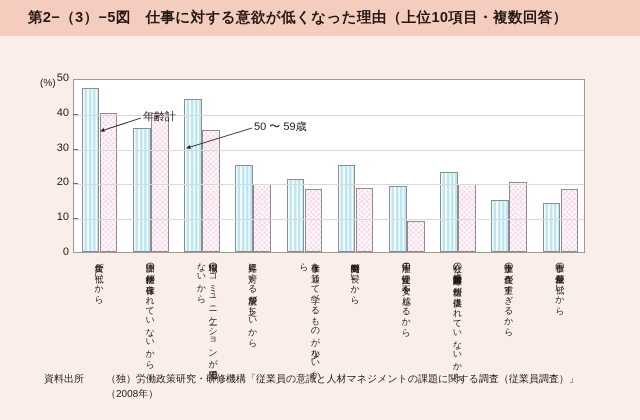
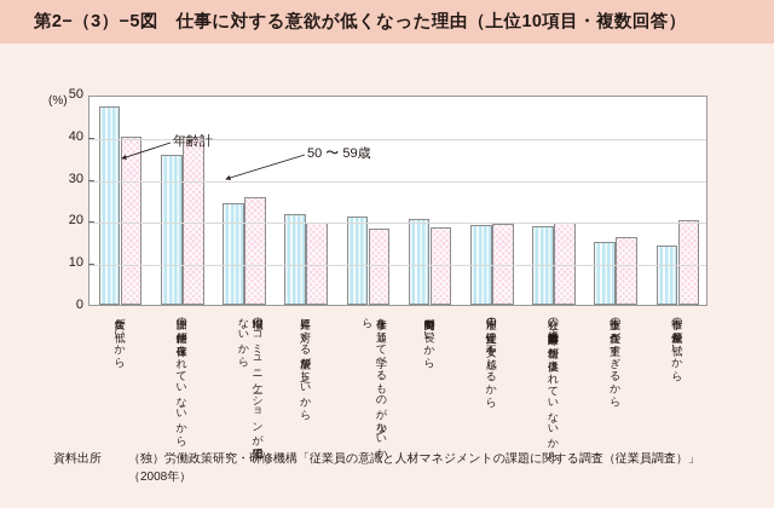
年齢計/職場のコミュニケーションが円滑でないから: 44 -> 24
50 〜 59歳/職場のコミュニケーションが円滑でないから: 35 -> 26
年齢計/昇進に対する展望が乏しいから: 25 -> 22
年齢計/労働時間が長いから: 25 -> 20
50 〜 59歳/雇用の安定性に不安を感じるから: 9 -> 19
年齢計/会社の経営方針・事業計画等の情報が提供されていないから: 23 -> 19
50 〜 59歳/仕事上の責任が重すぎるから: 20 -> 16
50 〜 59歳/仕事の裁量性が低いから: 18 -> 20
